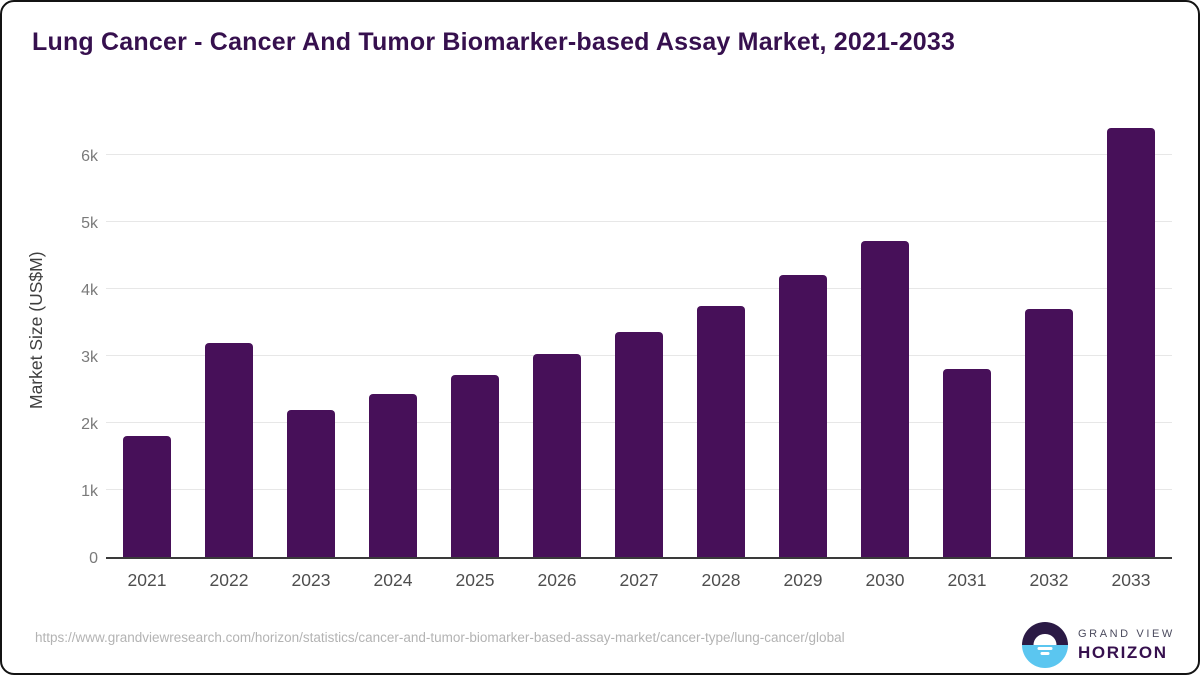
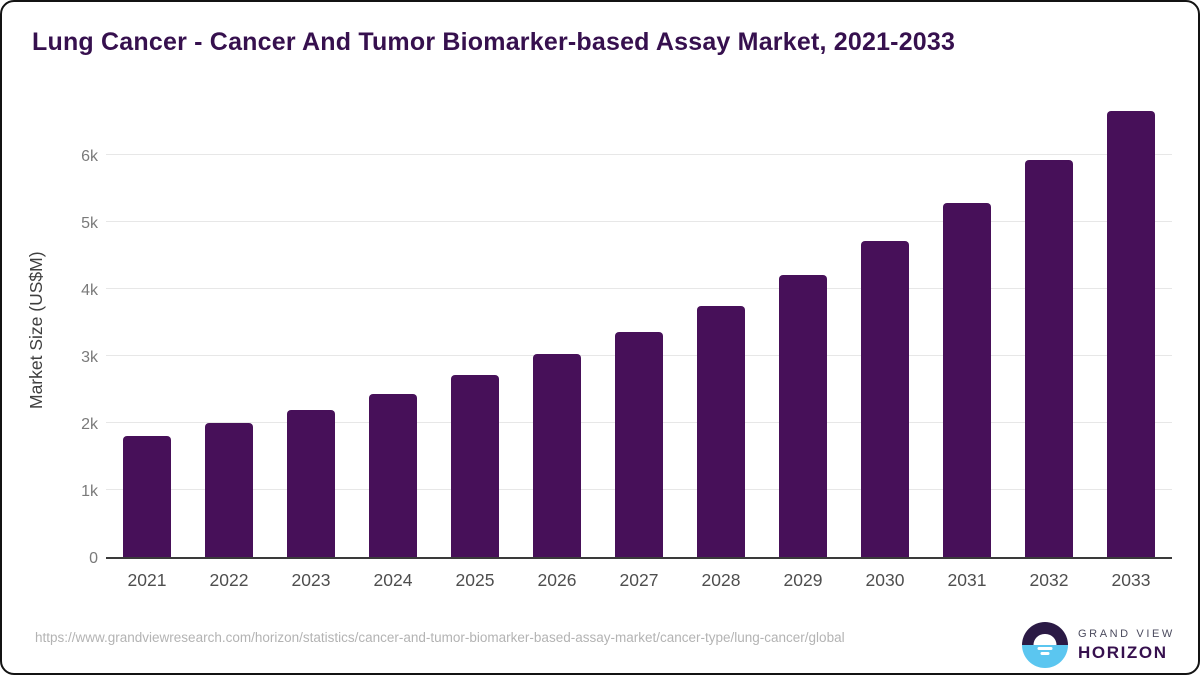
2022: 3.2k -> 2.0k
2031: 2.8k -> 5.3k
2032: 3.7k -> 5.9k
2033: 6.4k -> 6.6k
